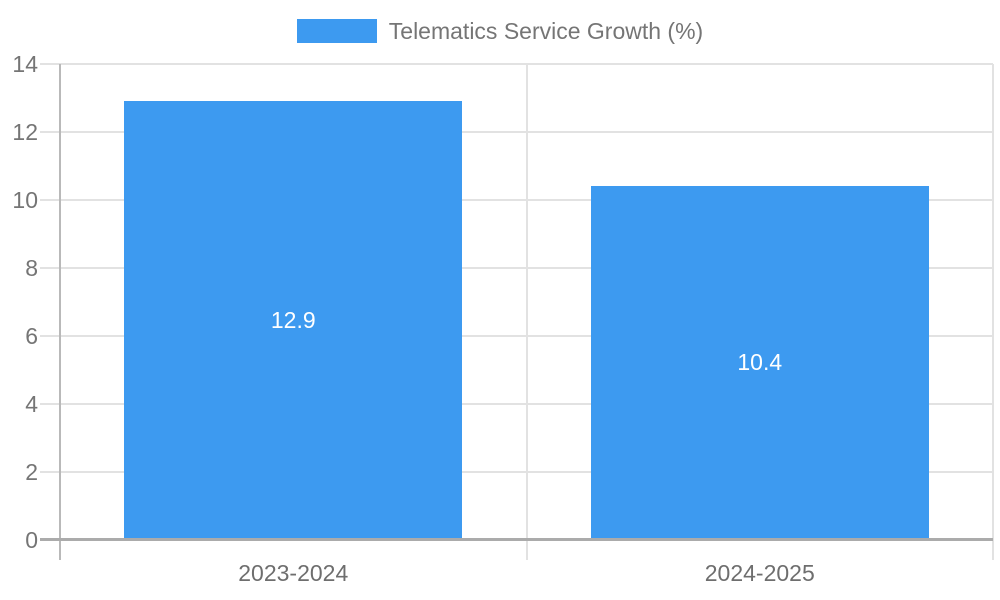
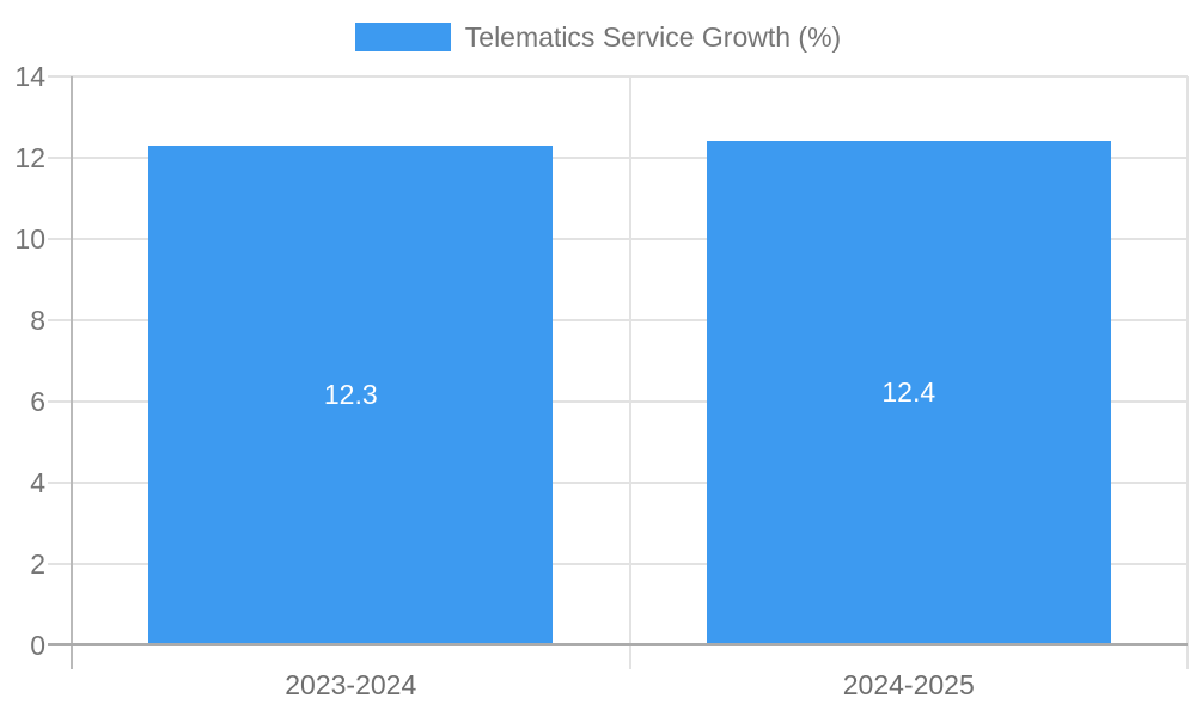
2023-2024: 12.9 -> 12.3
2024-2025: 10.4 -> 12.4
